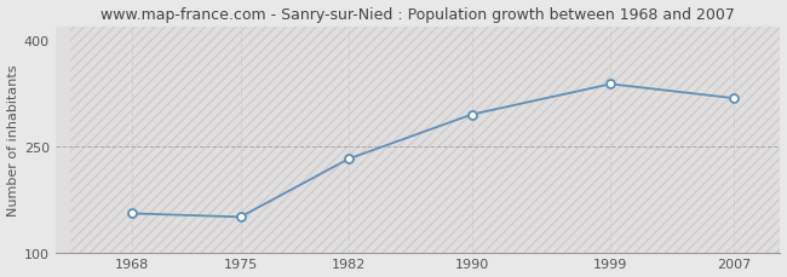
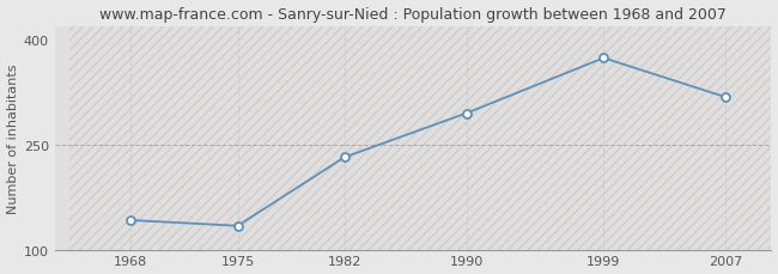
1968: 155 -> 142
1975: 150 -> 134
1999: 338 -> 374
